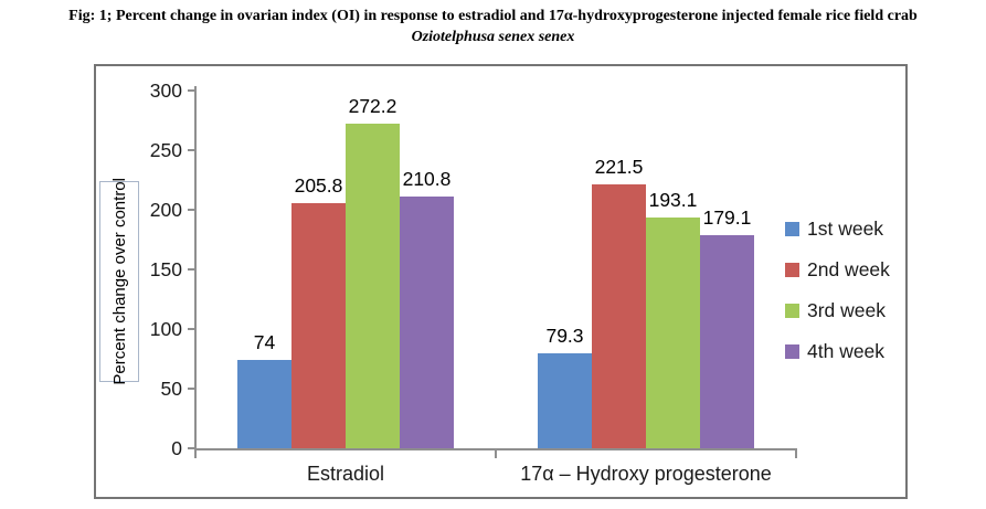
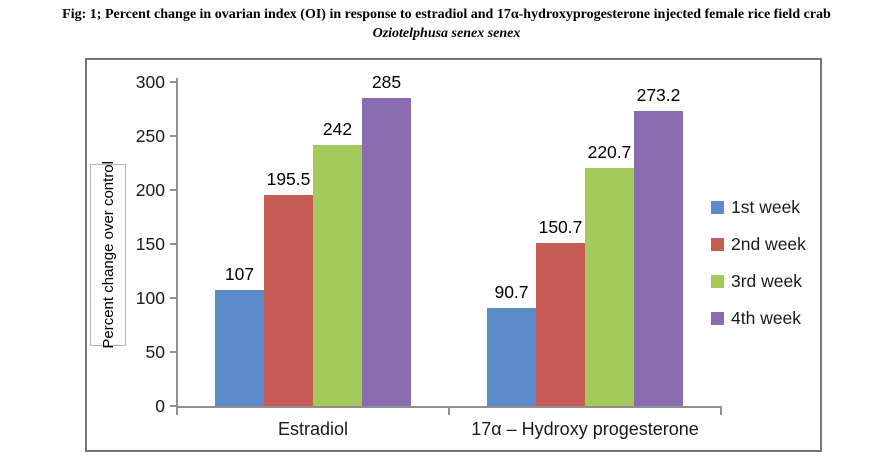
1st week/Estradiol: 74 -> 107
2nd week/Estradiol: 205.8 -> 195.5
3rd week/Estradiol: 272.2 -> 242
4th week/Estradiol: 210.8 -> 285
1st week/17α – Hydroxy progesterone: 79.3 -> 90.7
2nd week/17α – Hydroxy progesterone: 221.5 -> 150.7
3rd week/17α – Hydroxy progesterone: 193.1 -> 220.7
4th week/17α – Hydroxy progesterone: 179.1 -> 273.2
